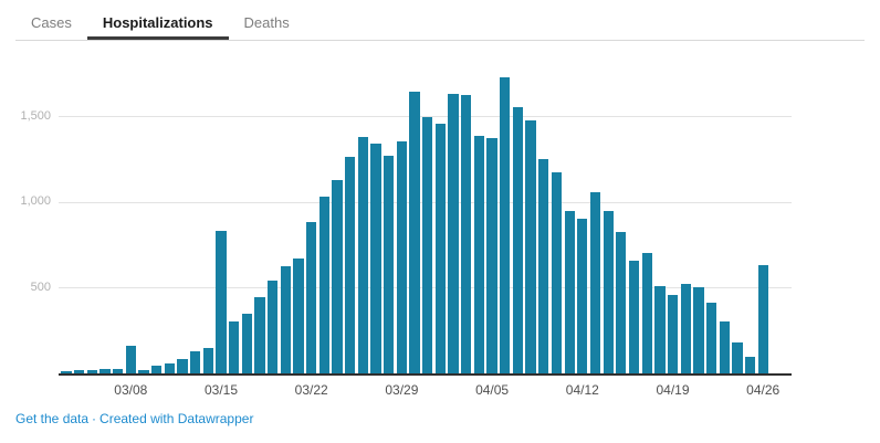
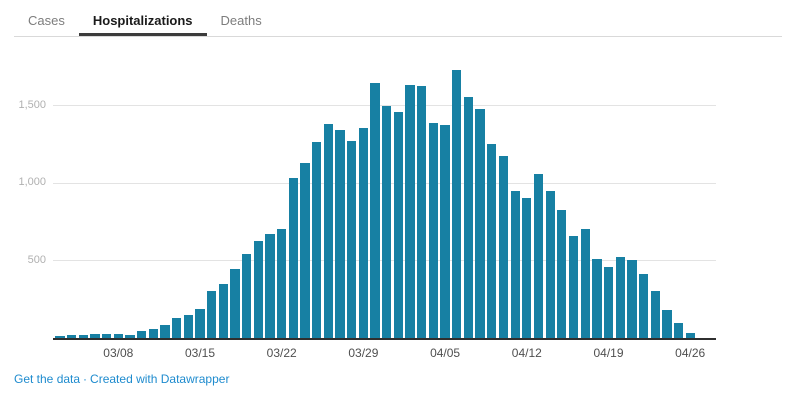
03/08: 160 -> 20
03/15: 830 -> 180
03/22: 880 -> 700
04/26: 630 -> 30
